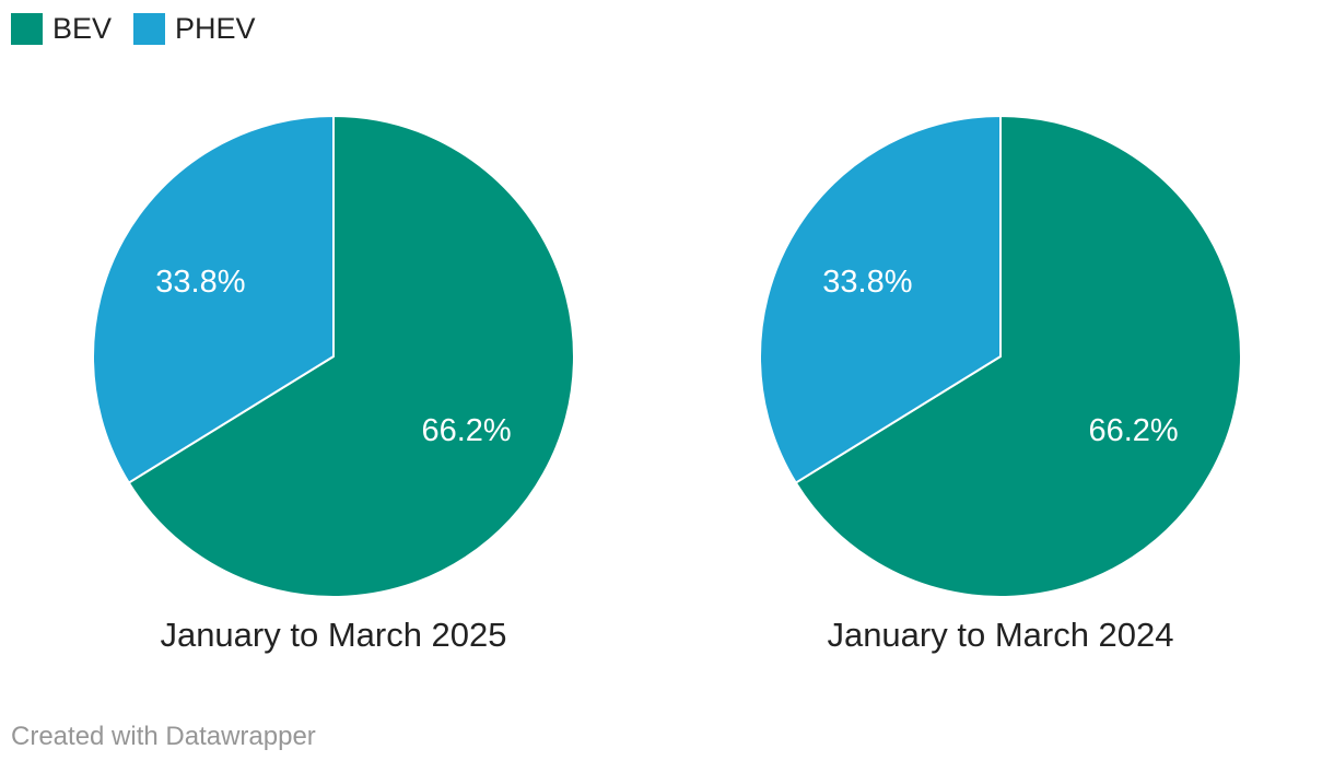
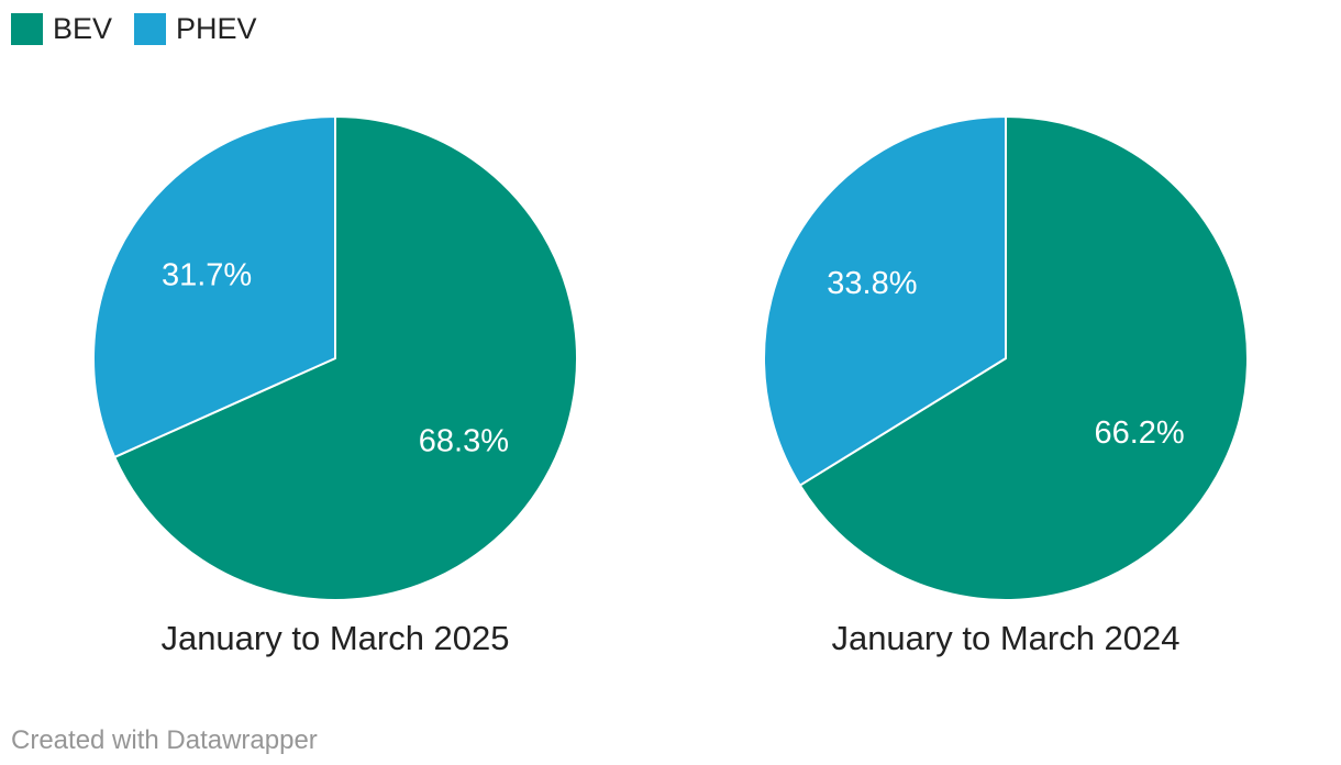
January to March 2025/BEV: 66.2% -> 68.3%
January to March 2025/PHEV: 33.8% -> 31.7%
